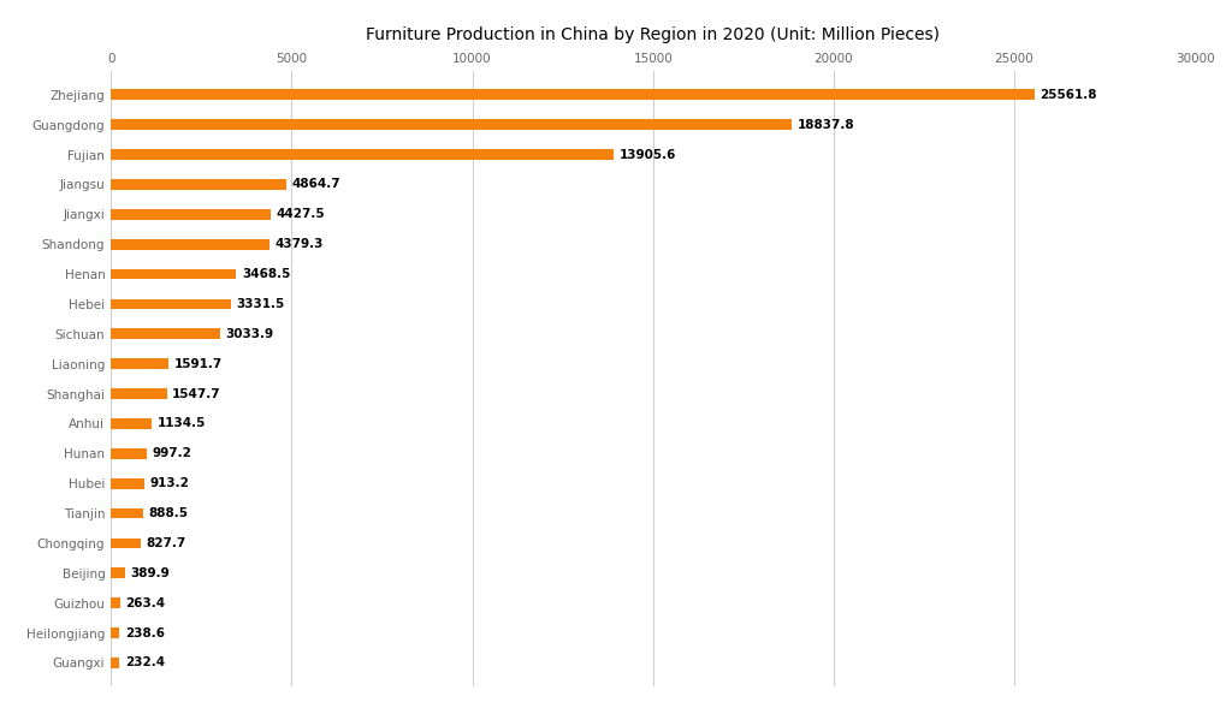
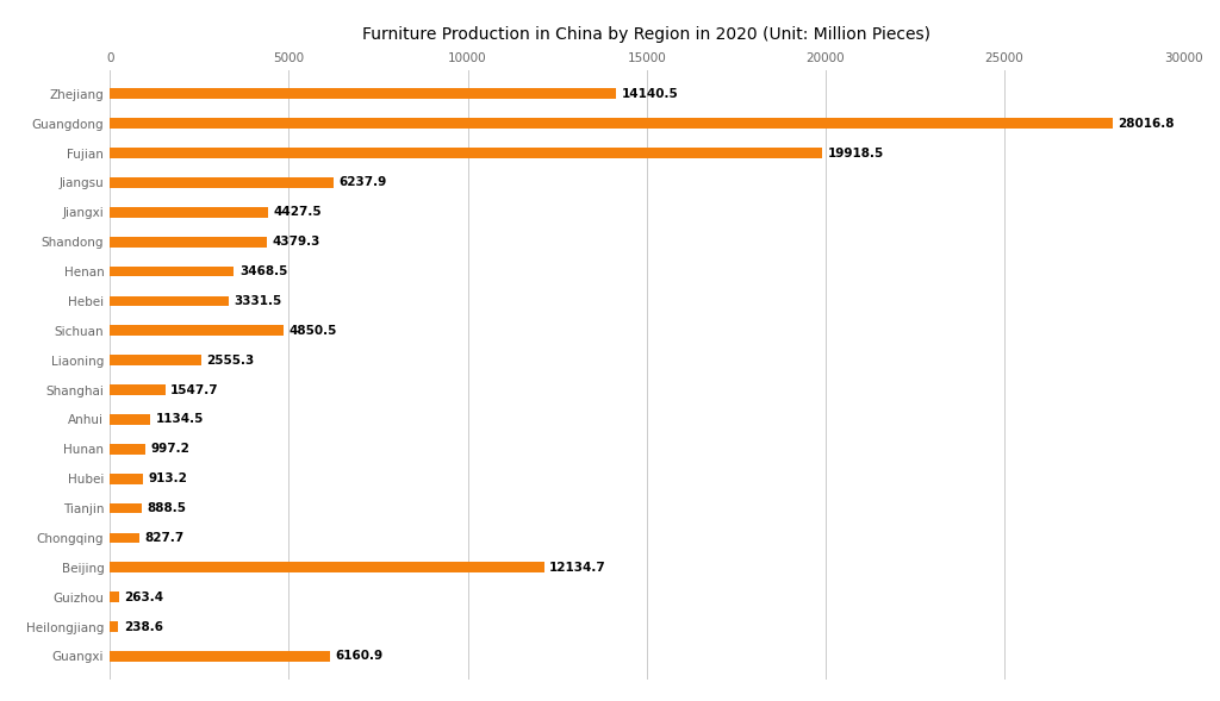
Zhejiang: 25561.8 -> 14140.5
Guangdong: 18837.8 -> 28016.8
Fujian: 13905.6 -> 19918.5
Jiangsu: 4864.7 -> 6237.9
Sichuan: 3033.9 -> 4850.5
Liaoning: 1591.7 -> 2555.3
Beijing: 389.9 -> 12134.7
Guangxi: 232.4 -> 6160.9
